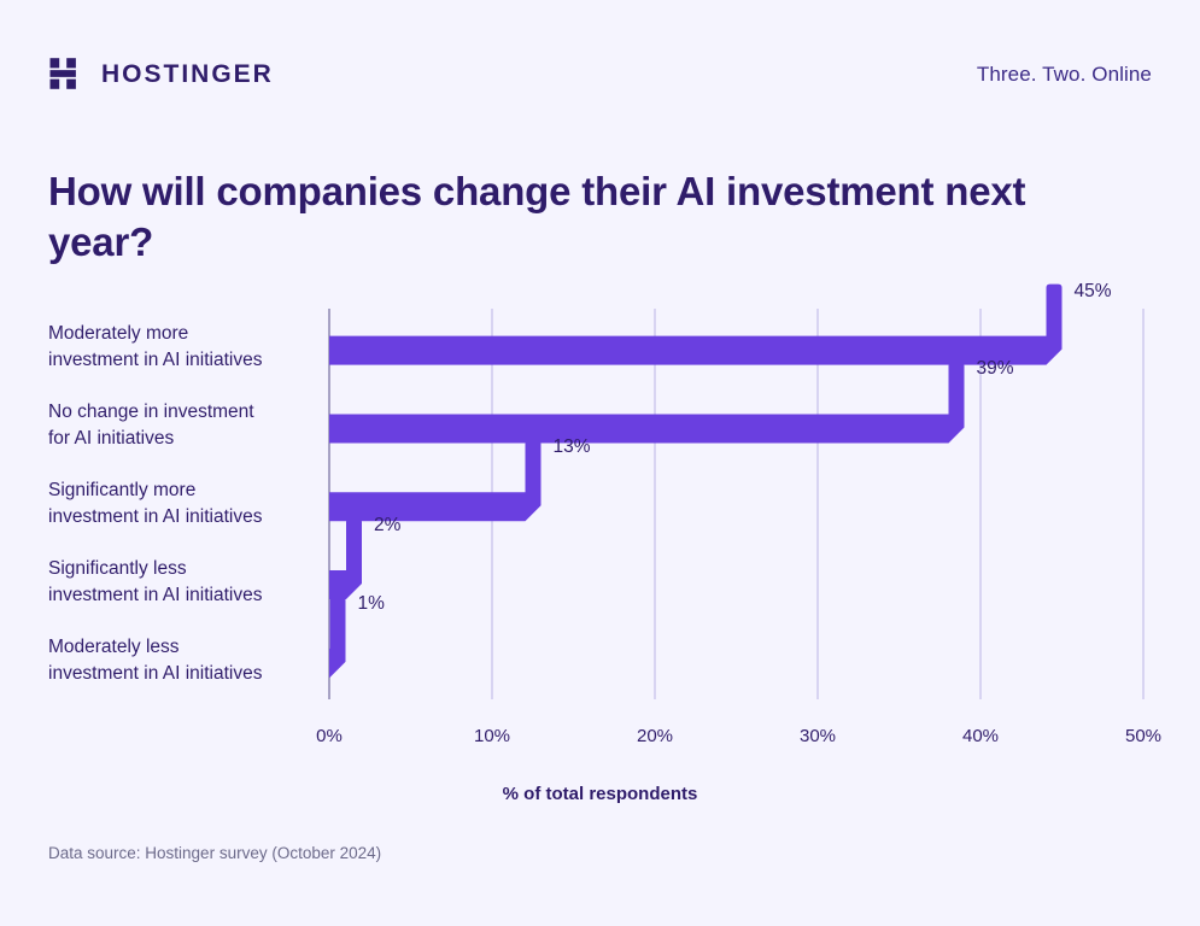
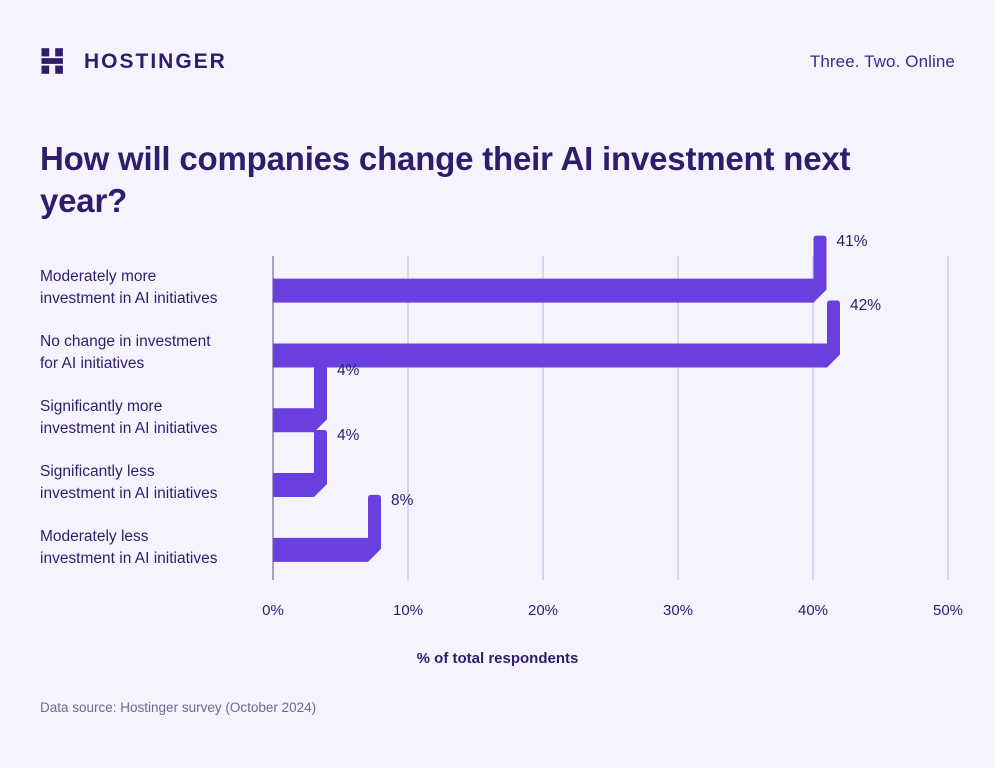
Moderately more investment in AI initiatives: 45% -> 41%
No change in investment for AI initiatives: 39% -> 42%
Significantly more investment in AI initiatives: 13% -> 4%
Significantly less investment in AI initiatives: 2% -> 4%
Moderately less investment in AI initiatives: 1% -> 8%
